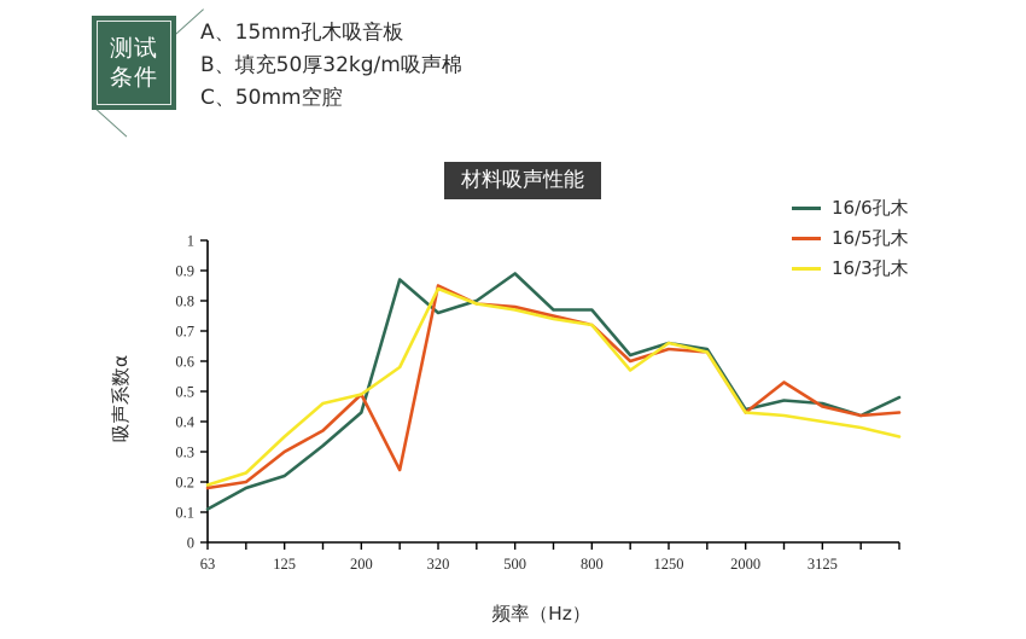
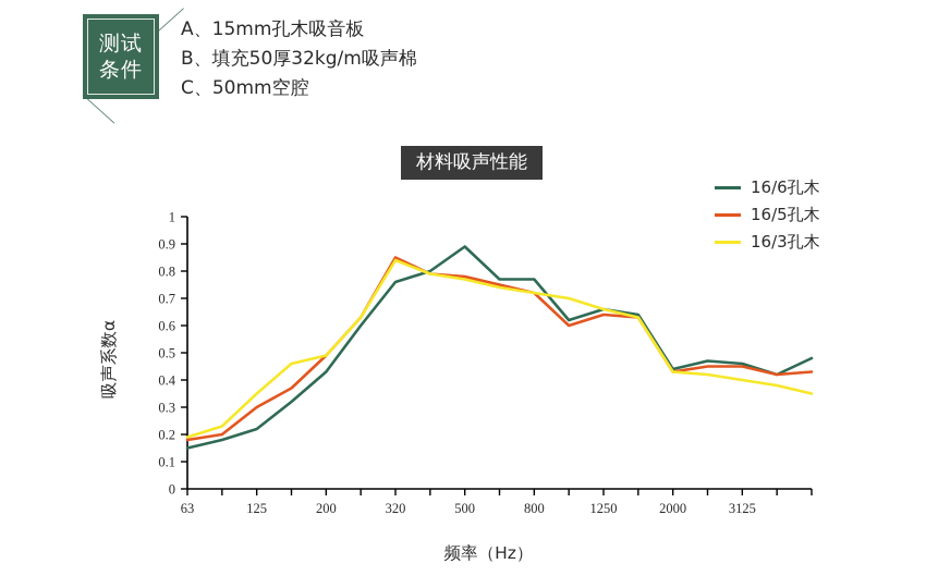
16/6孔木/63: 0.11 -> 0.15
16/6孔木/200: 0.87 -> 0.60
16/5孔木/200: 0.24 -> 0.63
16/3孔木/200: 0.58 -> 0.63
16/3孔木/800: 0.57 -> 0.70
16/5孔木/2000: 0.53 -> 0.45
